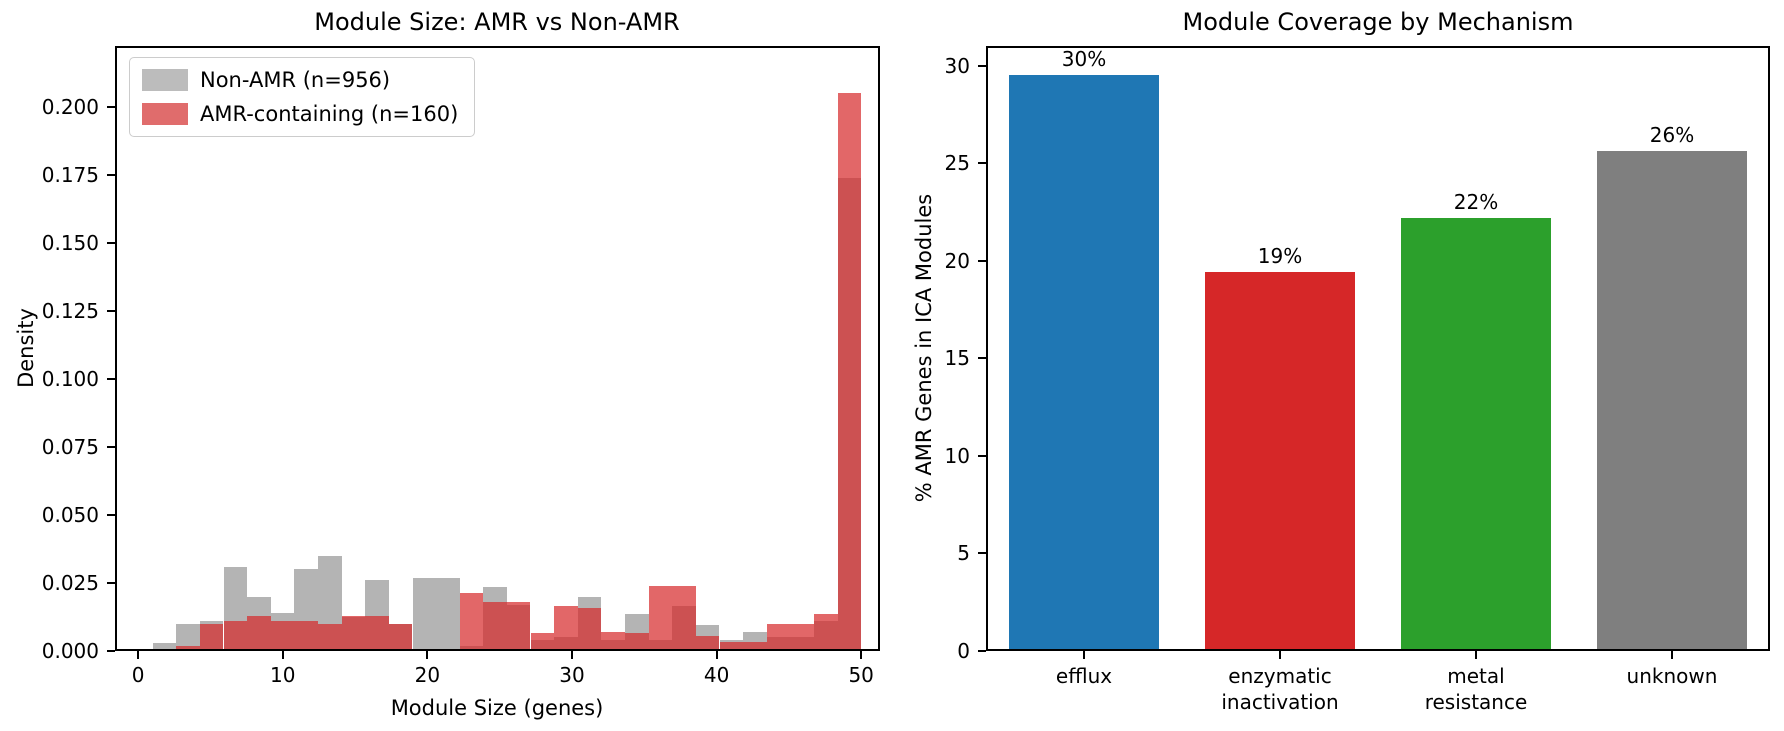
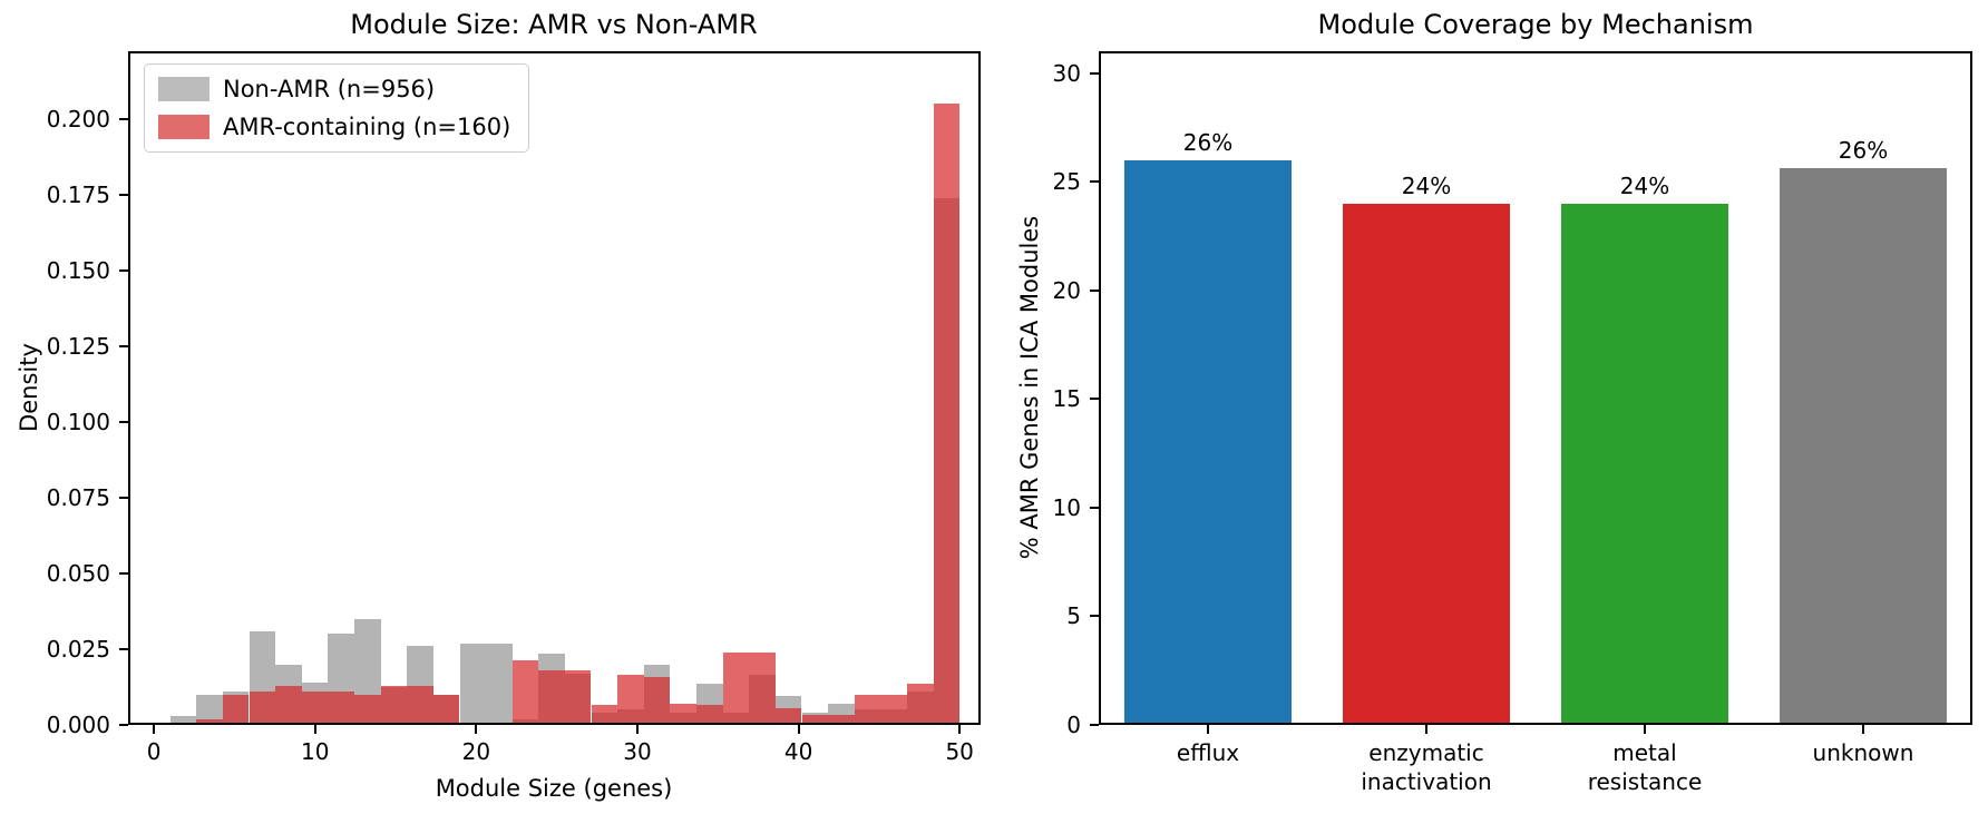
Module Coverage by Mechanism/efflux: 30% -> 26%
Module Coverage by Mechanism/enzymatic inactivation: 19% -> 24%
Module Coverage by Mechanism/metal resistance: 22% -> 24%
